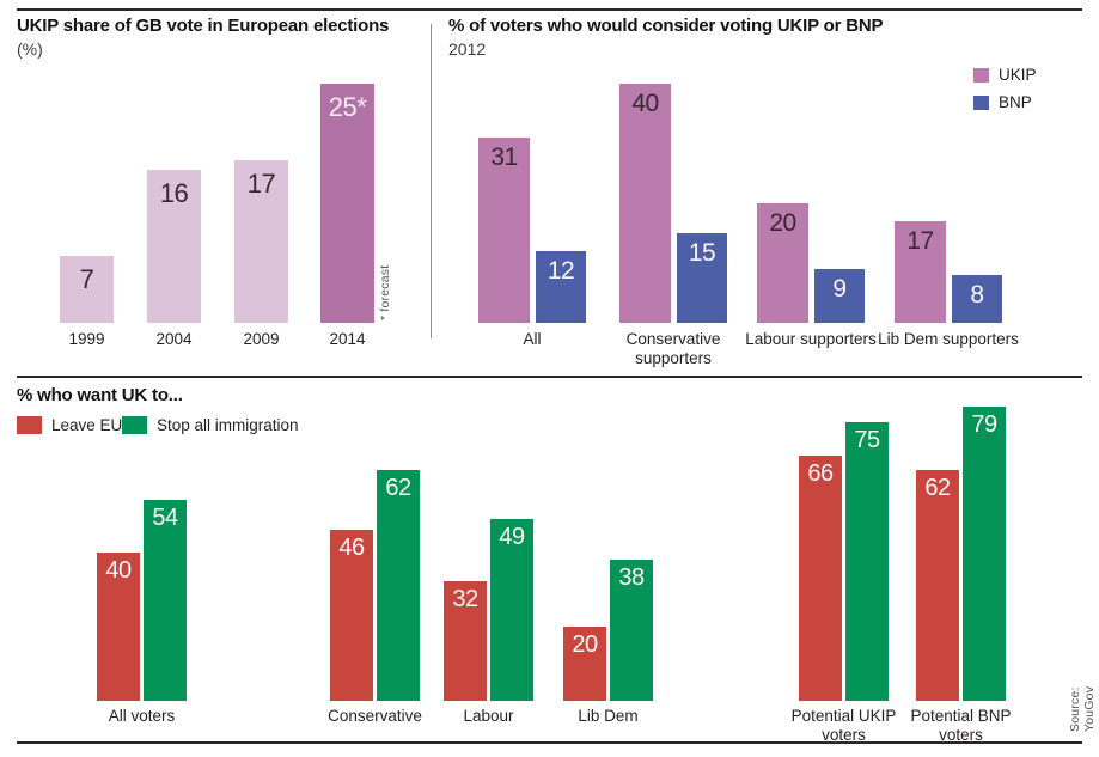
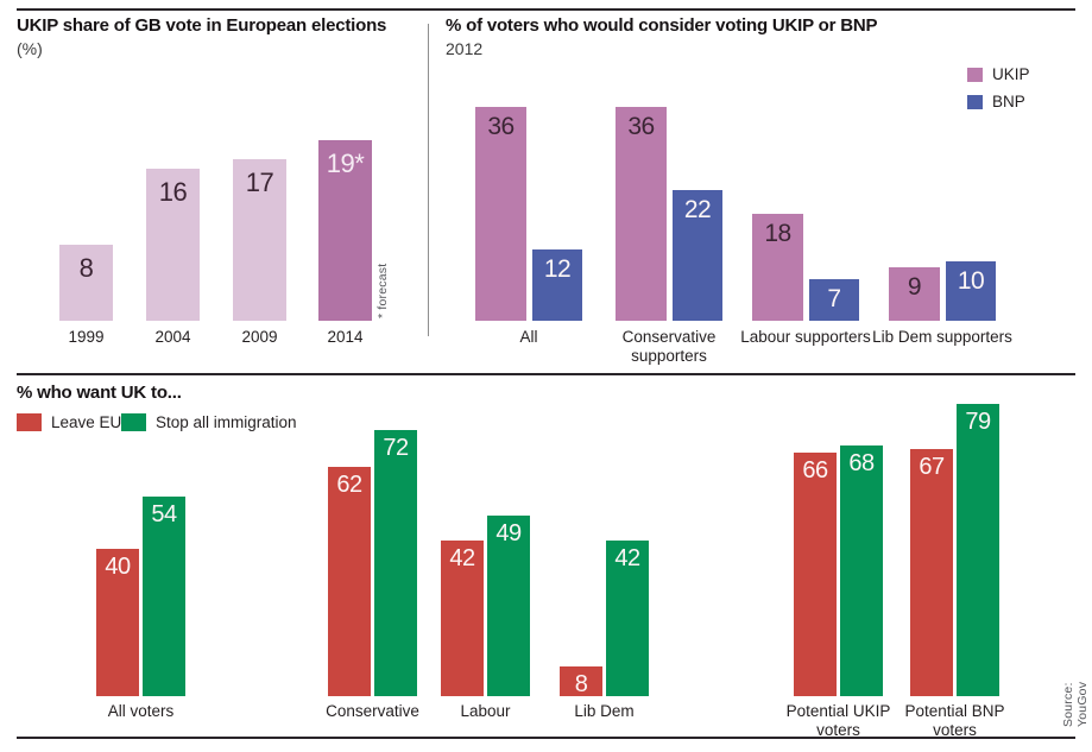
UKIP share of GB vote in European elections/1999: 7 -> 8
UKIP share of GB vote in European elections/2014: 25 -> 19
% of voters who would consider voting UKIP or BNP/UKIP/All: 31 -> 36
% of voters who would consider voting UKIP or BNP/UKIP/Conservative supporters: 40 -> 36
% of voters who would consider voting UKIP or BNP/BNP/Conservative supporters: 15 -> 22
% of voters who would consider voting UKIP or BNP/UKIP/Labour supporters: 20 -> 18
% of voters who would consider voting UKIP or BNP/BNP/Labour supporters: 9 -> 7
% of voters who would consider voting UKIP or BNP/UKIP/Lib Dem supporters: 17 -> 9
% of voters who would consider voting UKIP or BNP/BNP/Lib Dem supporters: 8 -> 10
% who want UK to.../Leave EU/Conservative: 46 -> 62
% who want UK to.../Stop all immigration/Conservative: 62 -> 72
% who want UK to.../Leave EU/Labour: 32 -> 42
% who want UK to.../Leave EU/Lib Dem: 20 -> 8
% who want UK to.../Stop all immigration/Lib Dem: 38 -> 42
% who want UK to.../Stop all immigration/Potential UKIP voters: 75 -> 68
% who want UK to.../Leave EU/Potential BNP voters: 62 -> 67
